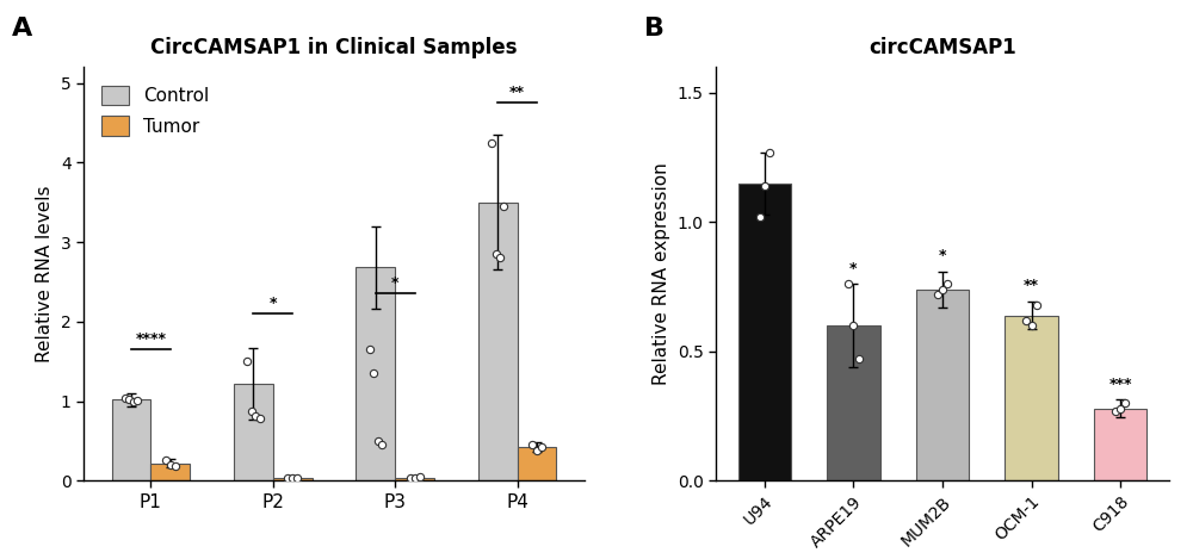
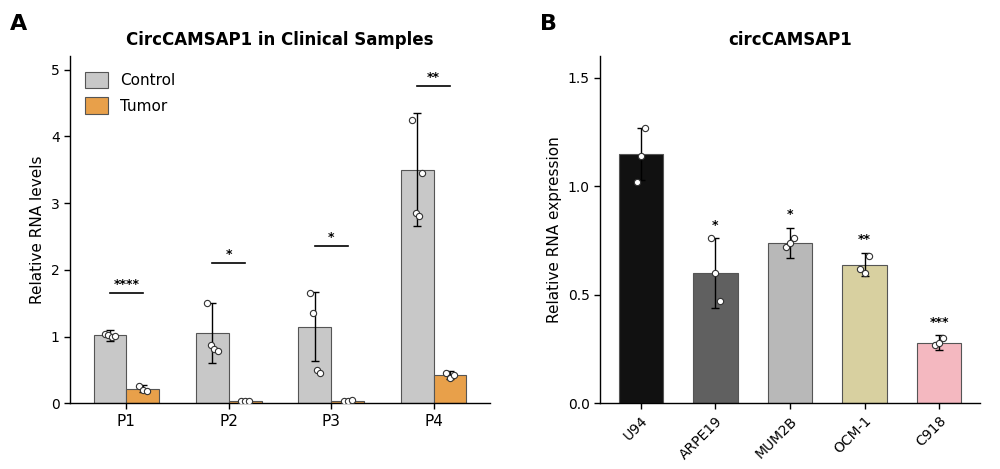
CircCAMSAP1 in Clinical Samples/Control/P2: 1.22 -> 1.05
CircCAMSAP1 in Clinical Samples/Control/P3: 2.68 -> 1.15
